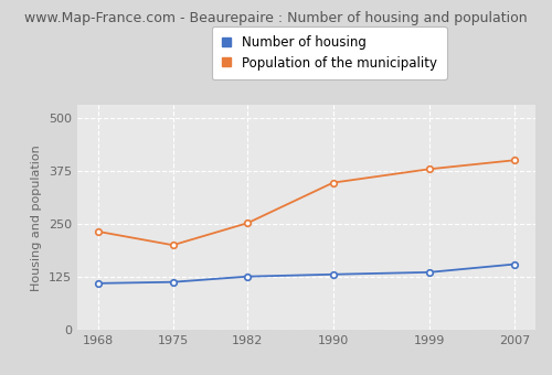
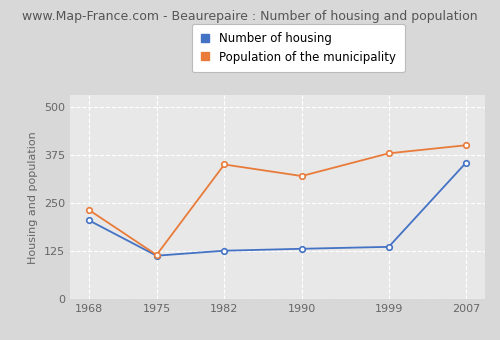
Number of housing/1968: 110 -> 205
Population of the municipality/1975: 200 -> 115
Population of the municipality/1982: 252 -> 350
Population of the municipality/1990: 347 -> 320
Number of housing/2007: 155 -> 355
